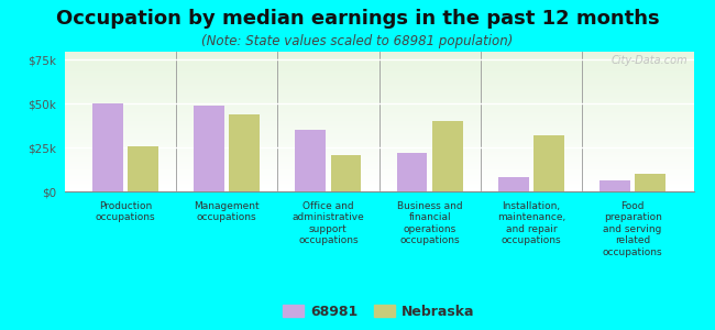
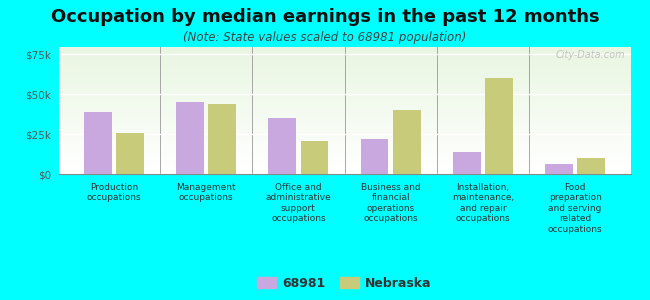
68981/Production occupations: $50k -> $39k
68981/Management occupations: $49k -> $45k
68981/Installation, maintenance, and repair occupations: $8k -> $14k
Nebraska/Installation, maintenance, and repair occupations: $32k -> $60k
